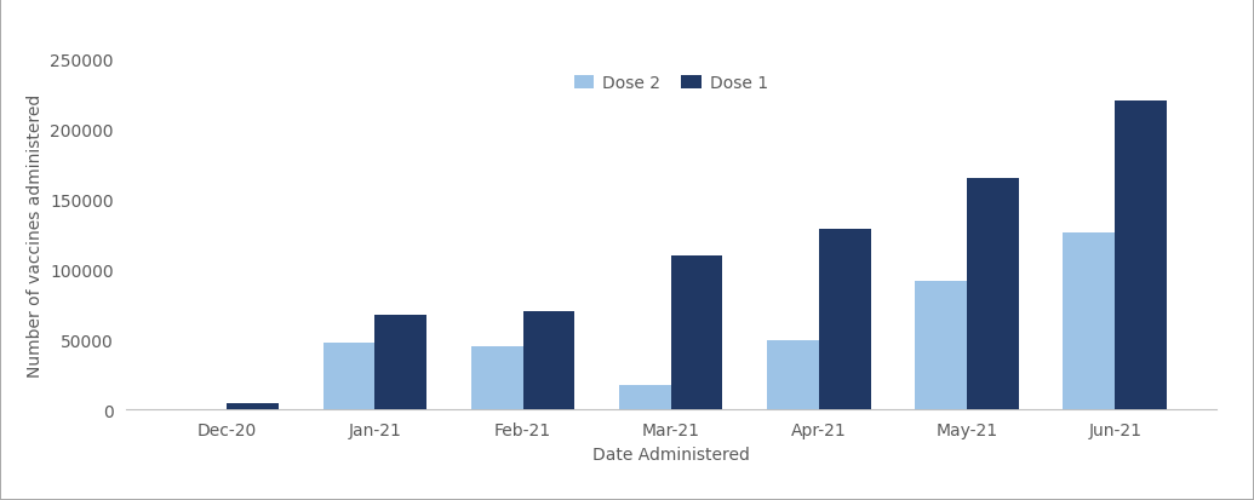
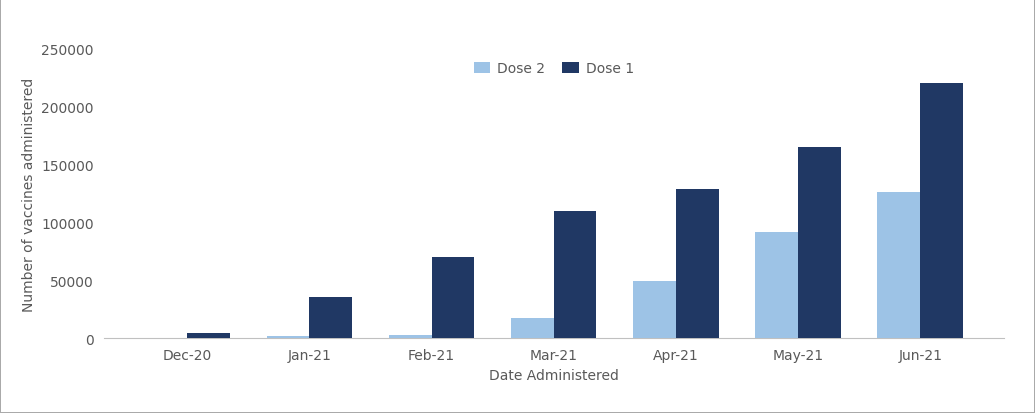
Dose 2/Jan-21: 48000 -> 2000
Dose 1/Jan-21: 68000 -> 36000
Dose 2/Feb-21: 45000 -> 3000
